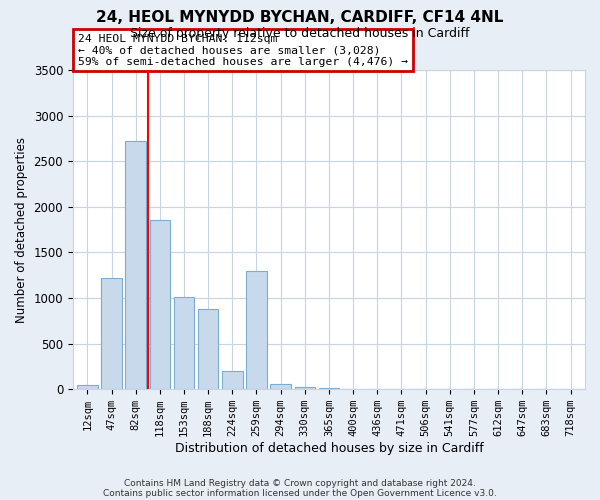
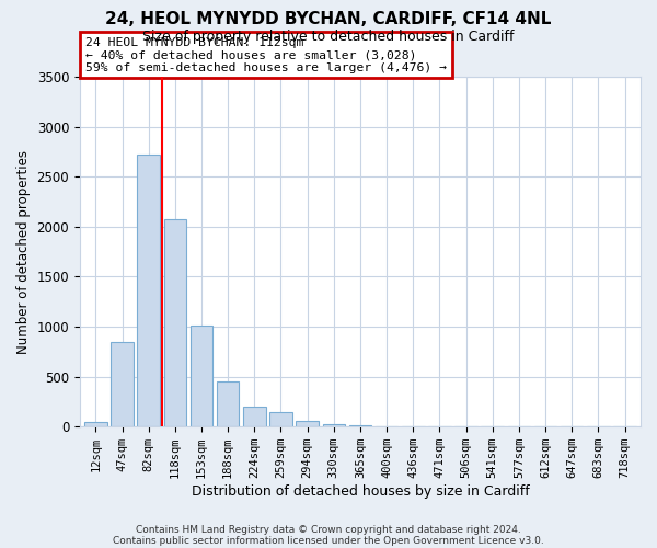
47sqm: 1220 -> 850
118sqm: 1860 -> 2070
188sqm: 880 -> 450
259sqm: 1300 -> 140
